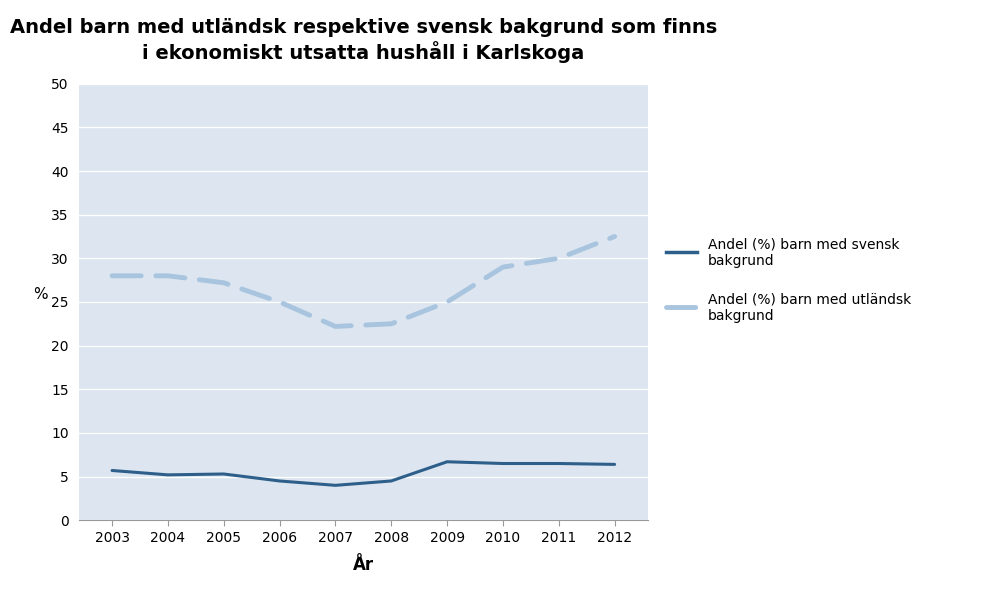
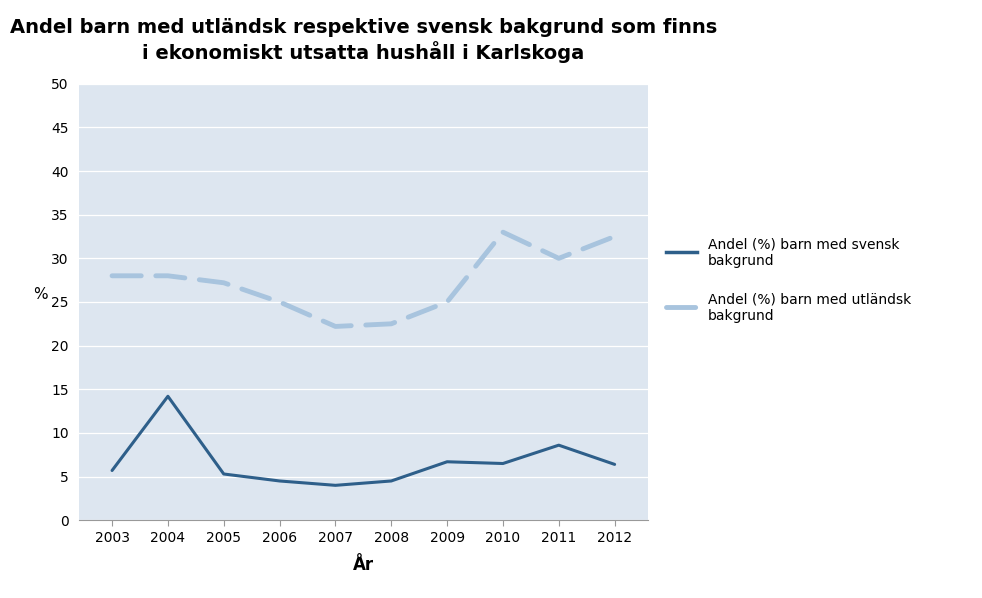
Andel (%) barn med svensk bakgrund/2004: 5.2 -> 14.2
Andel (%) barn med utländsk bakgrund/2010: 29.0 -> 33.0
Andel (%) barn med svensk bakgrund/2011: 6.5 -> 8.6
